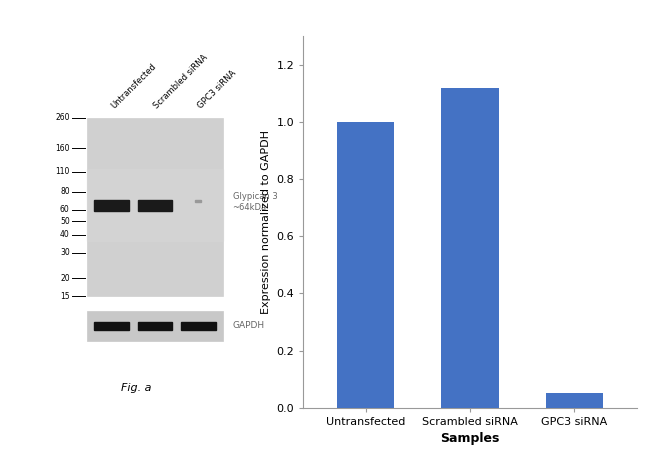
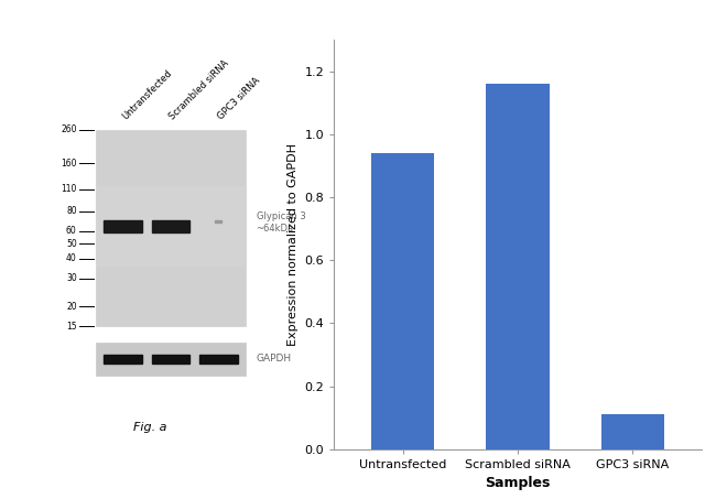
Untransfected: 1.00 -> 0.94
Scrambled siRNA: 1.12 -> 1.16
GPC3 siRNA: 0.05 -> 0.11
